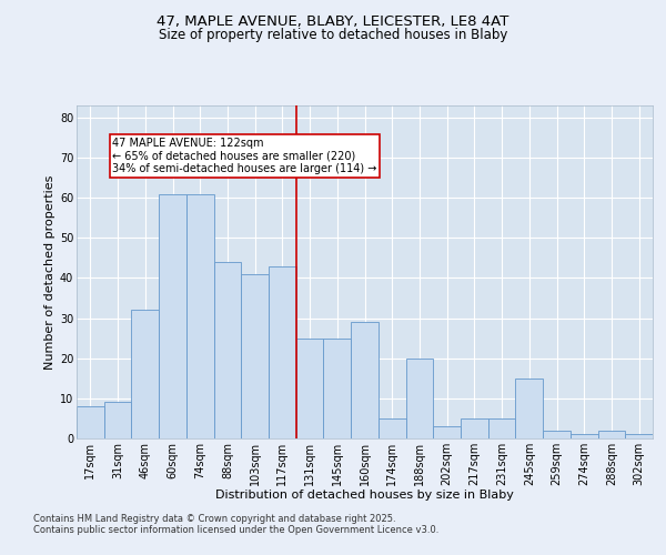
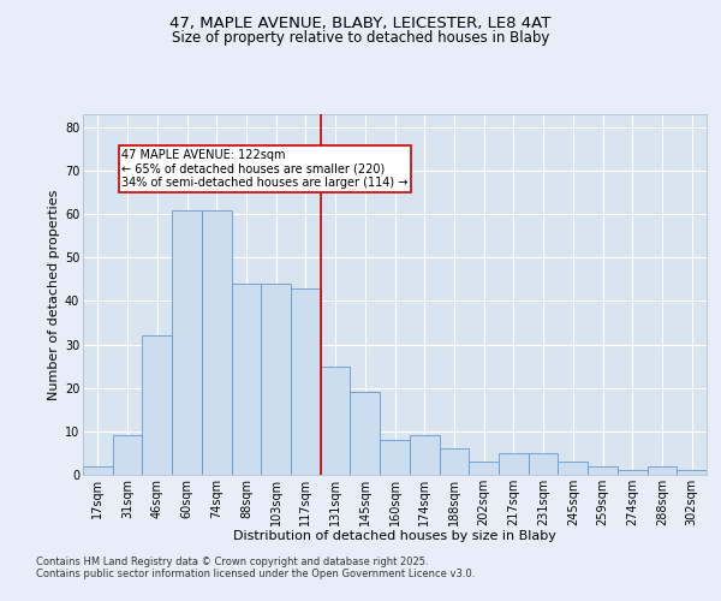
17sqm: 8 -> 2
103sqm: 41 -> 44
145sqm: 25 -> 19
160sqm: 29 -> 8
174sqm: 5 -> 9
188sqm: 20 -> 6
245sqm: 15 -> 3
